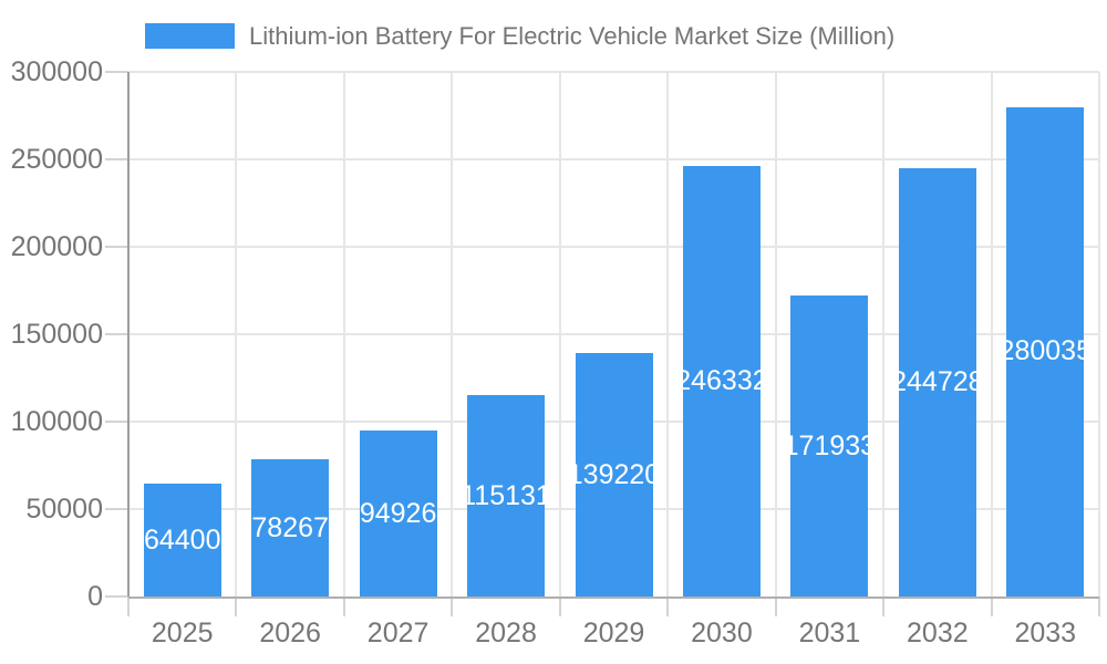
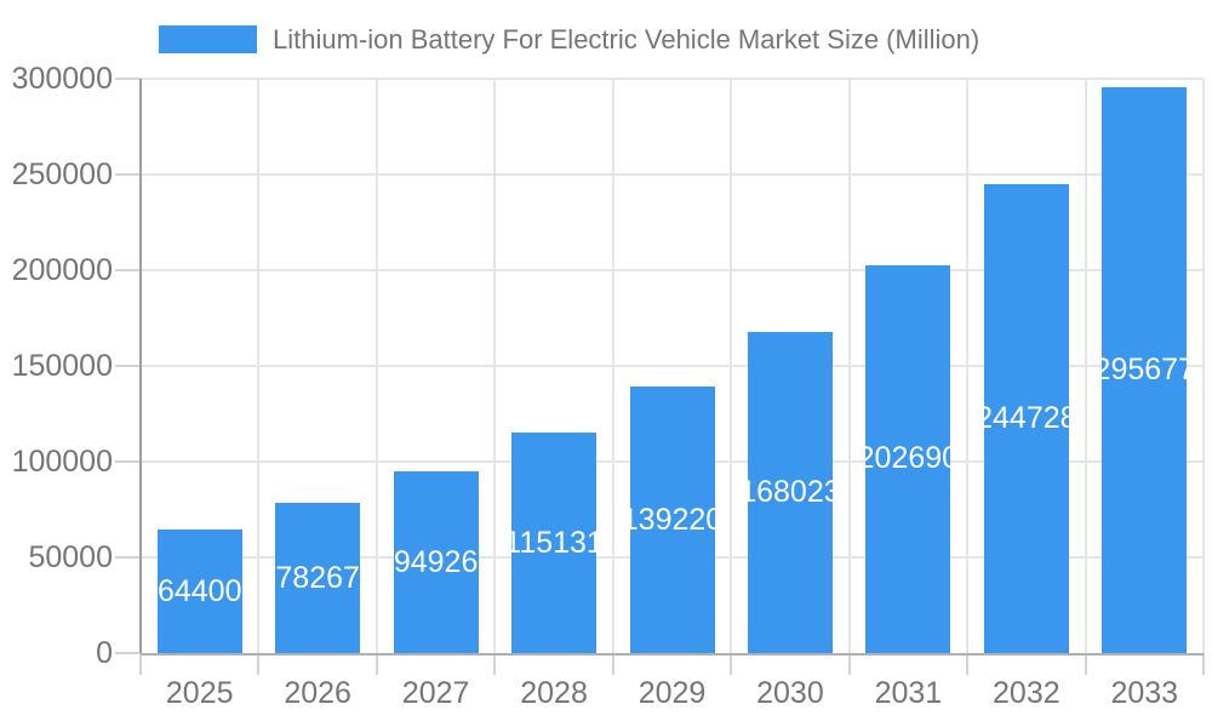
2030: 246332 -> 168023
2031: 171933 -> 202690
2033: 280035 -> 295677
